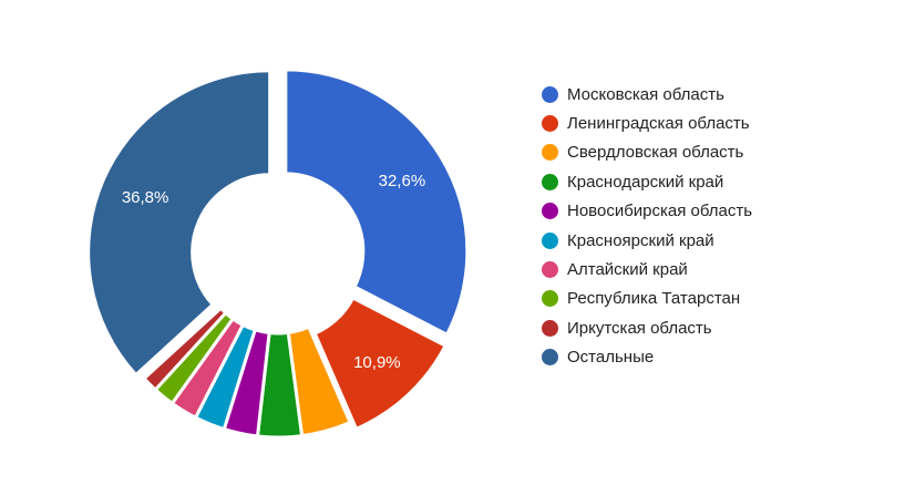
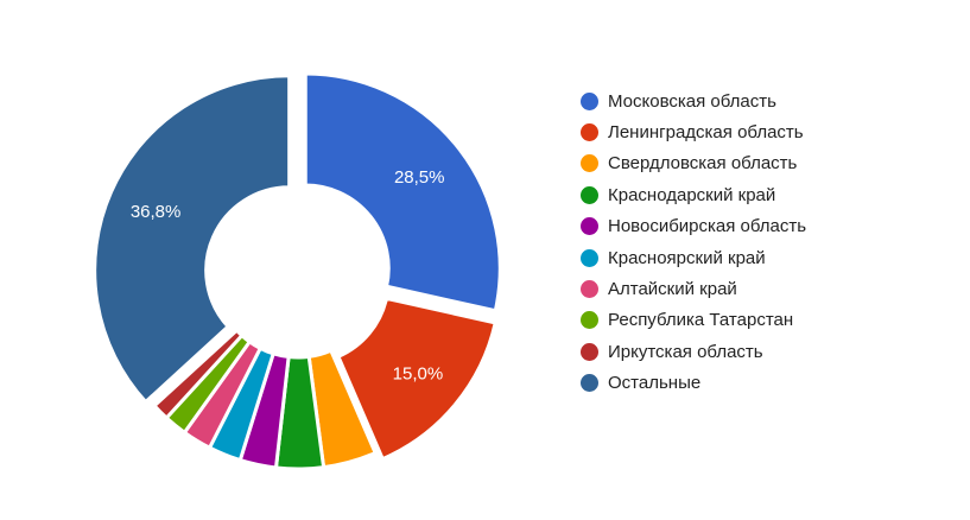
Московская область: 32,6% -> 28,5%
Ленинградская область: 10,9% -> 15,0%
